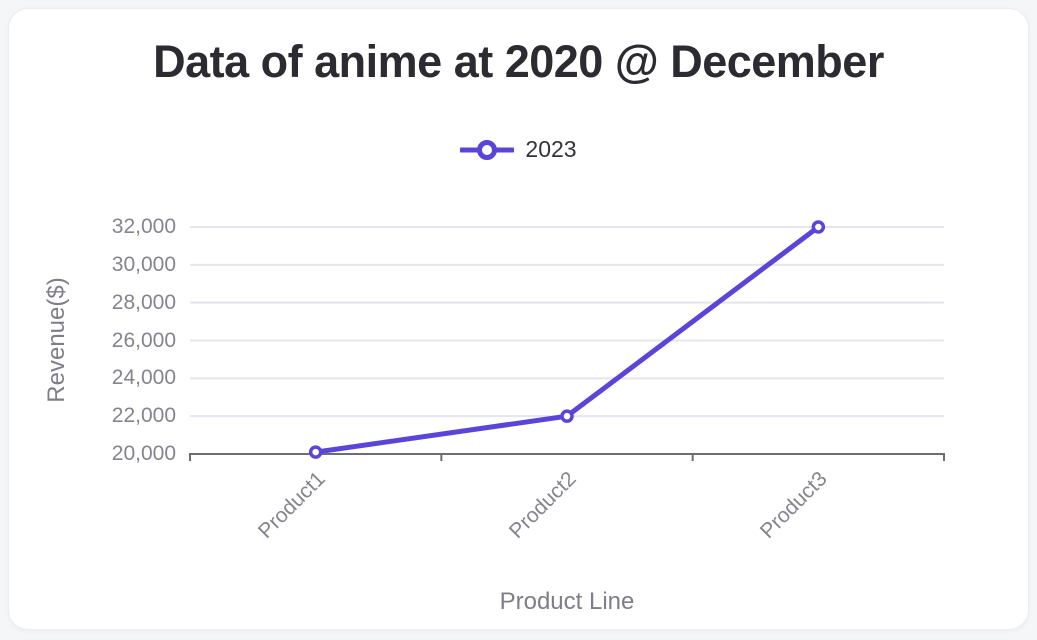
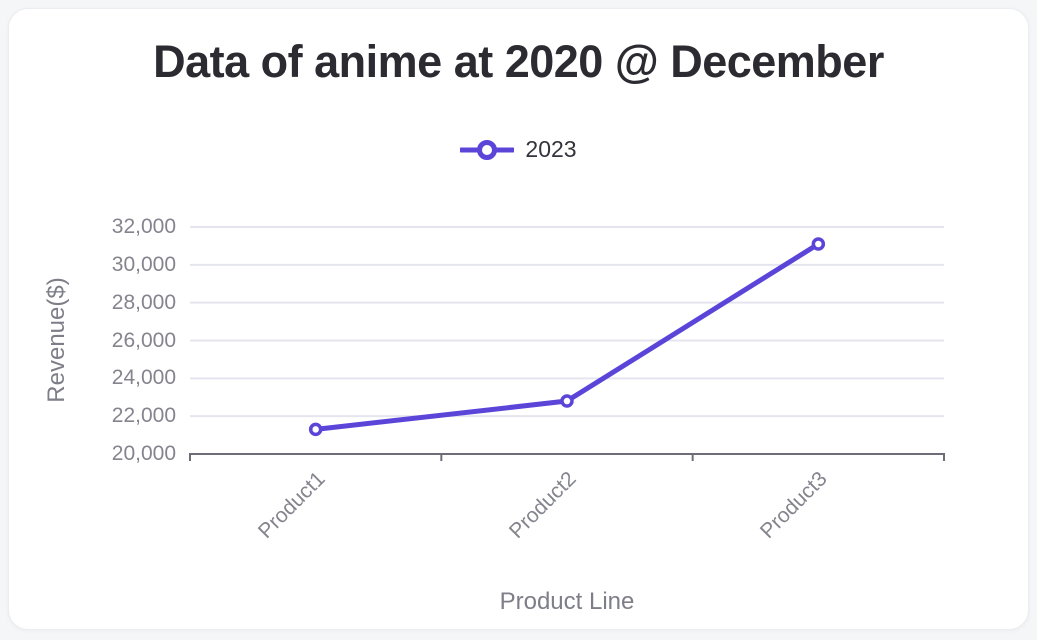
Product1: 20100 -> 21300
Product2: 22000 -> 22800
Product3: 32000 -> 31100
